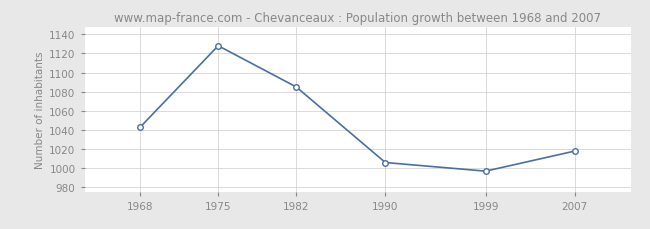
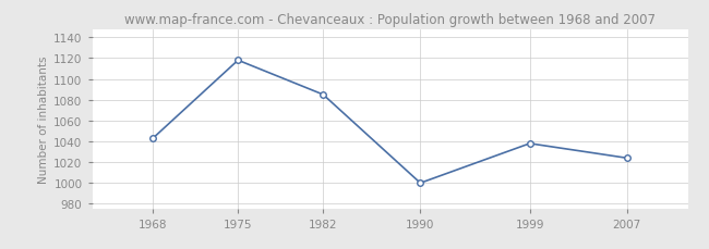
1975: 1128 -> 1118
1990: 1006 -> 1000
1999: 997 -> 1038
2007: 1018 -> 1024
